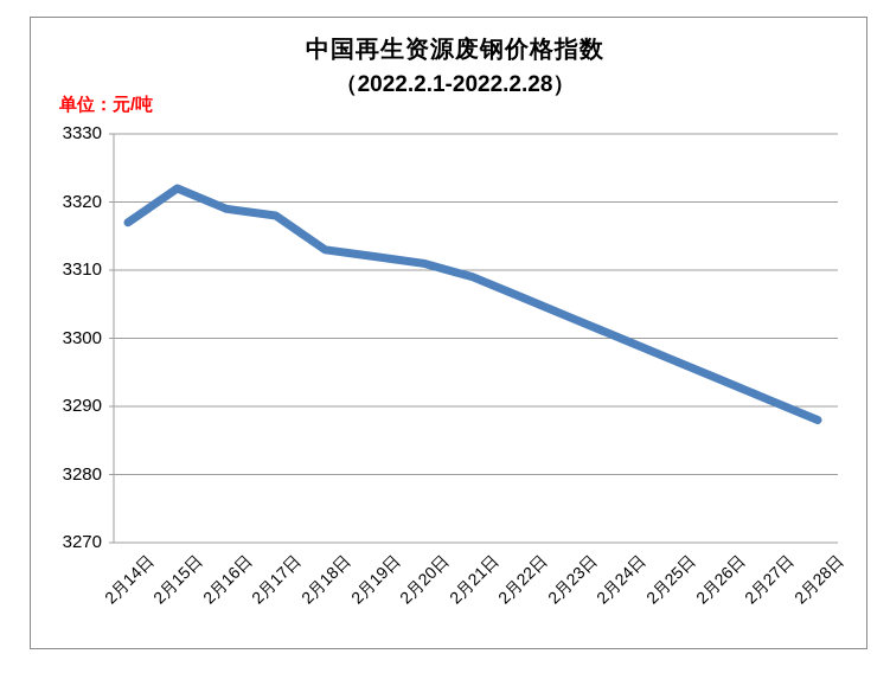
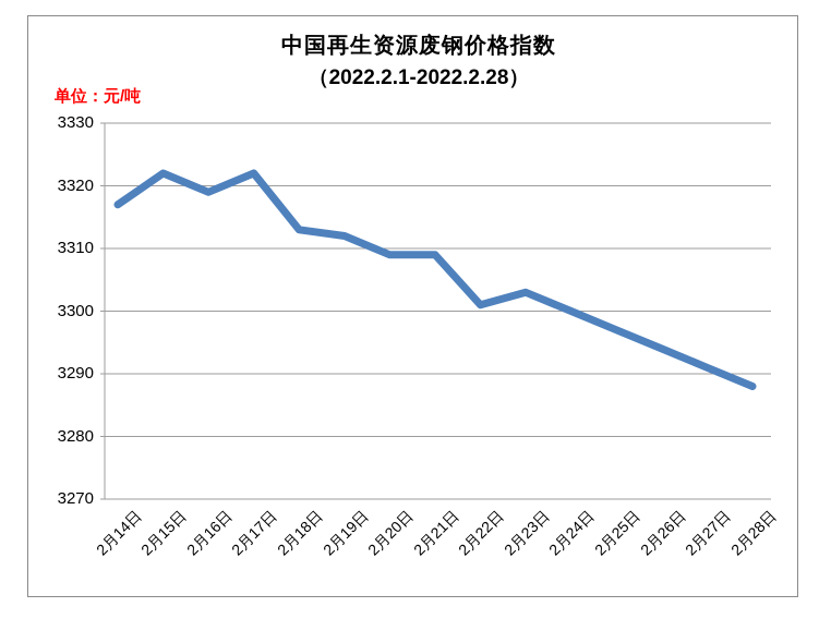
2月17日: 3318 -> 3322
2月20日: 3311 -> 3309
2月22日: 3306 -> 3301
